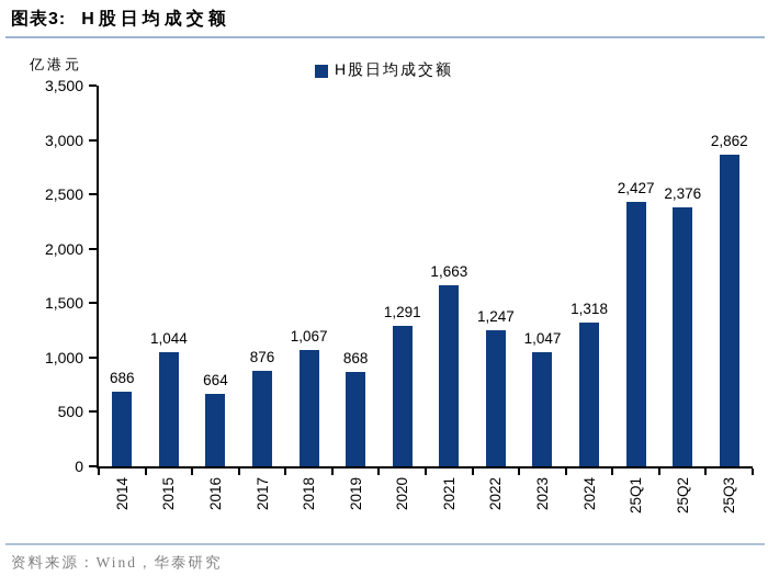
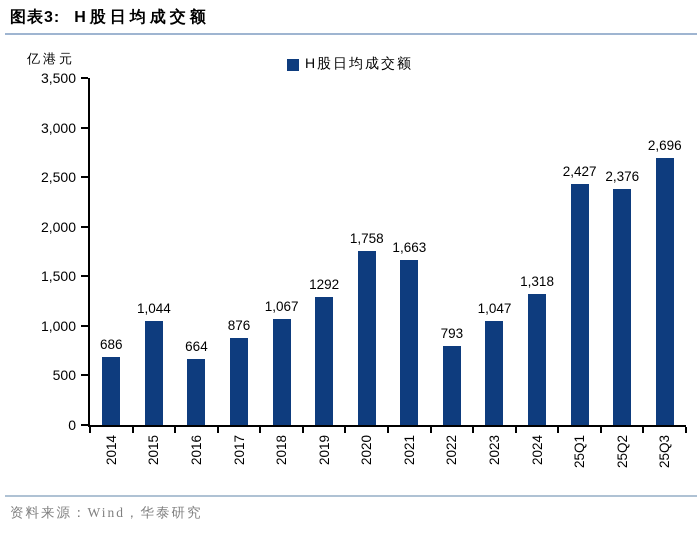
2019: 868 -> 1292
2020: 1,291 -> 1,758
2022: 1,247 -> 793
25Q3: 2,862 -> 2,696
